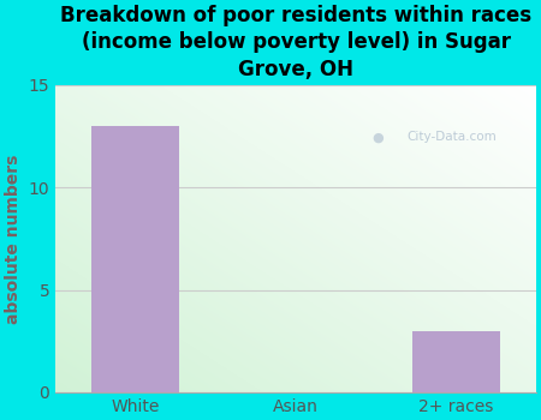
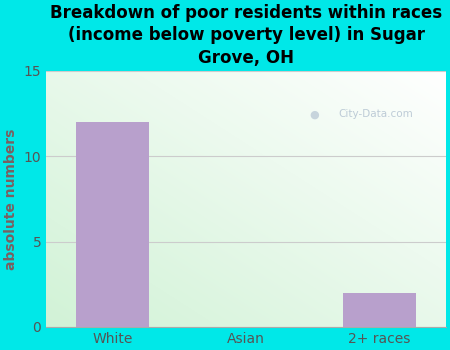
White: 13 -> 12
2+ races: 3 -> 2
